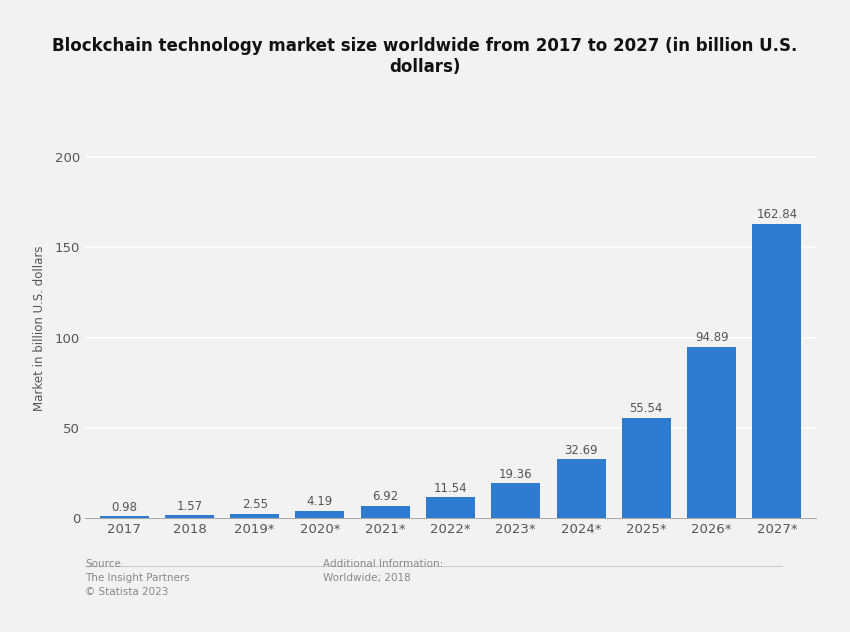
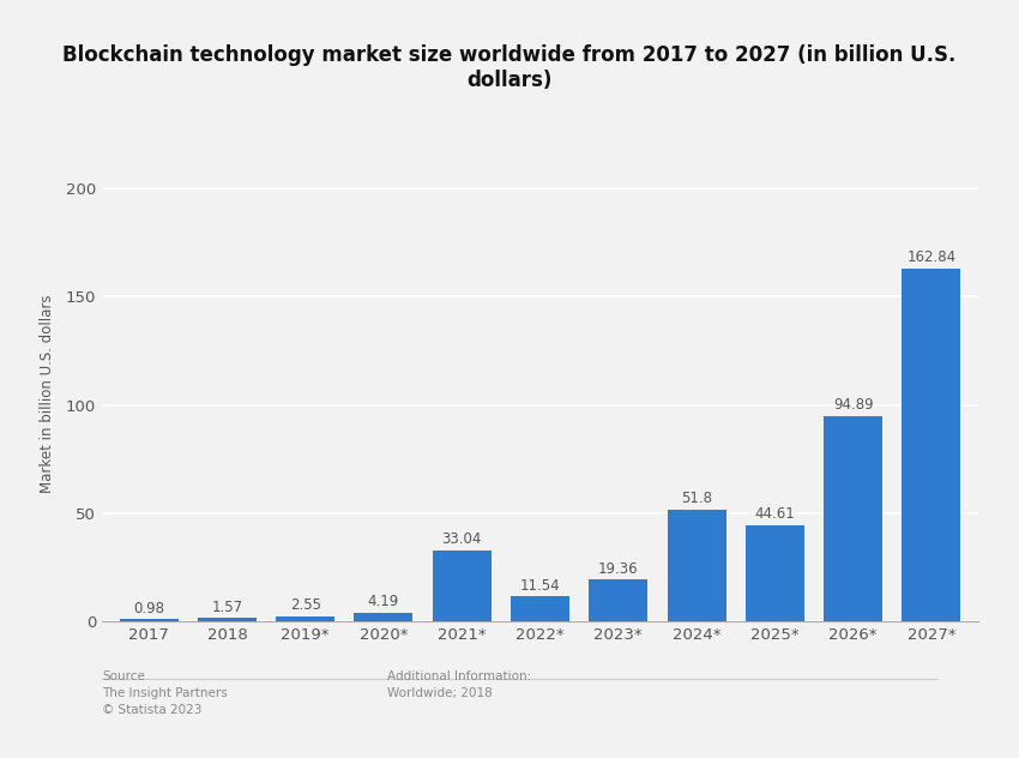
2021*: 6.92 -> 33.04
2024*: 32.69 -> 51.8
2025*: 55.54 -> 44.61
